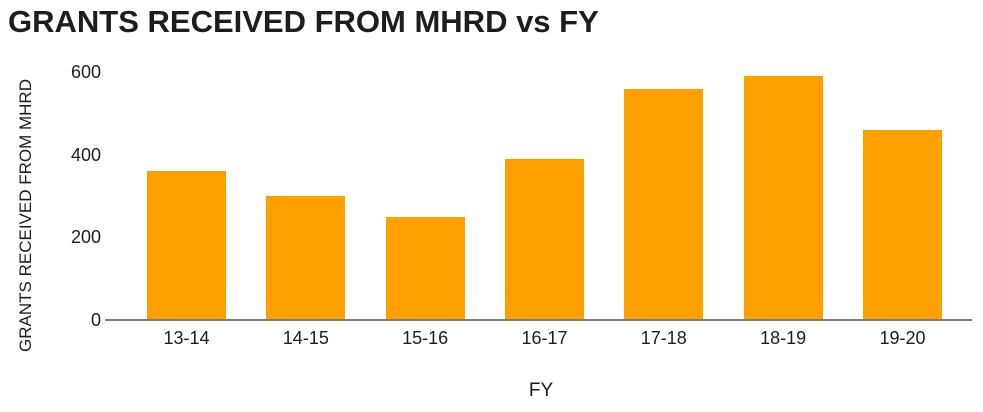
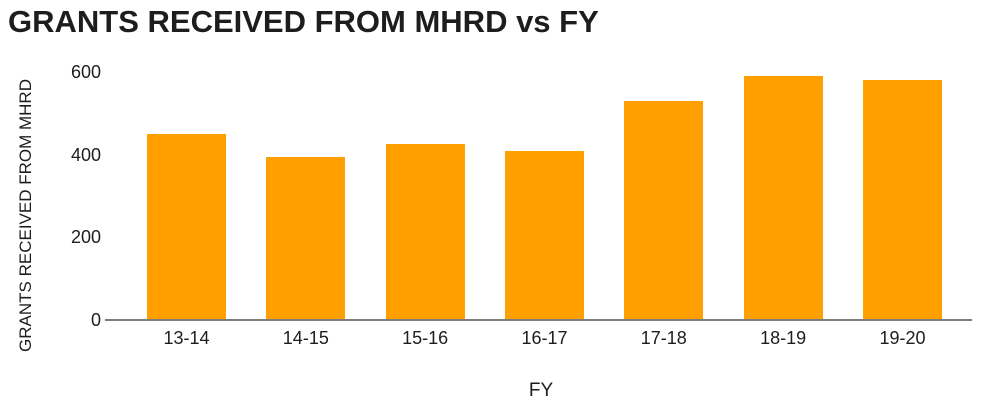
13-14: 360 -> 450
14-15: 300 -> 400
15-16: 250 -> 420
16-17: 390 -> 410
17-18: 560 -> 530
19-20: 460 -> 580
